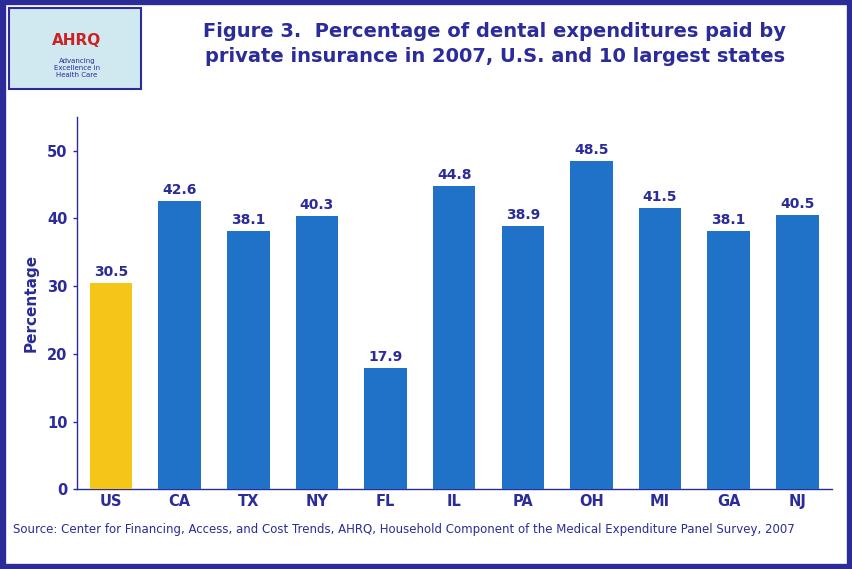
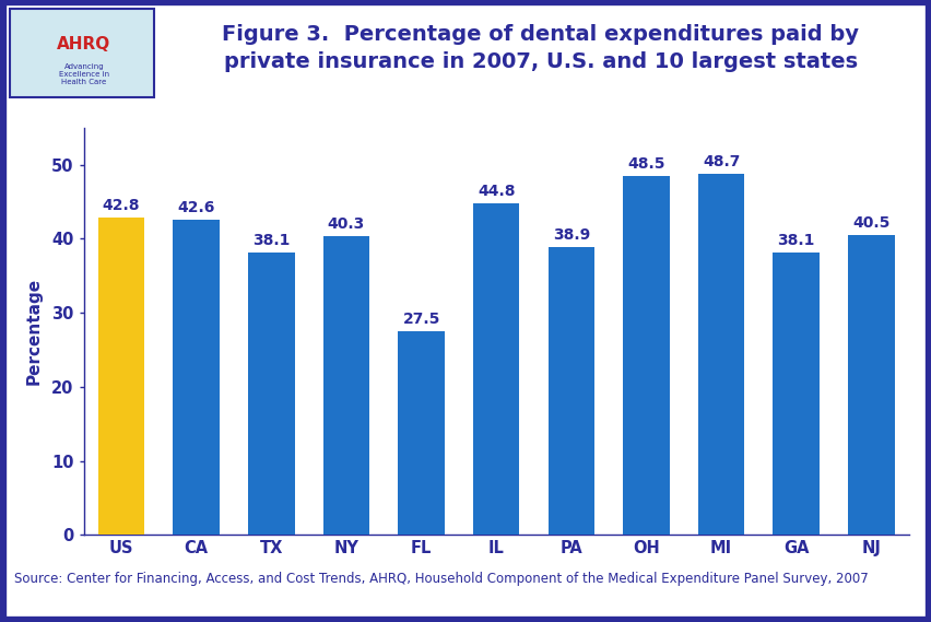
US: 30.5 -> 42.8
FL: 17.9 -> 27.5
MI: 41.5 -> 48.7
